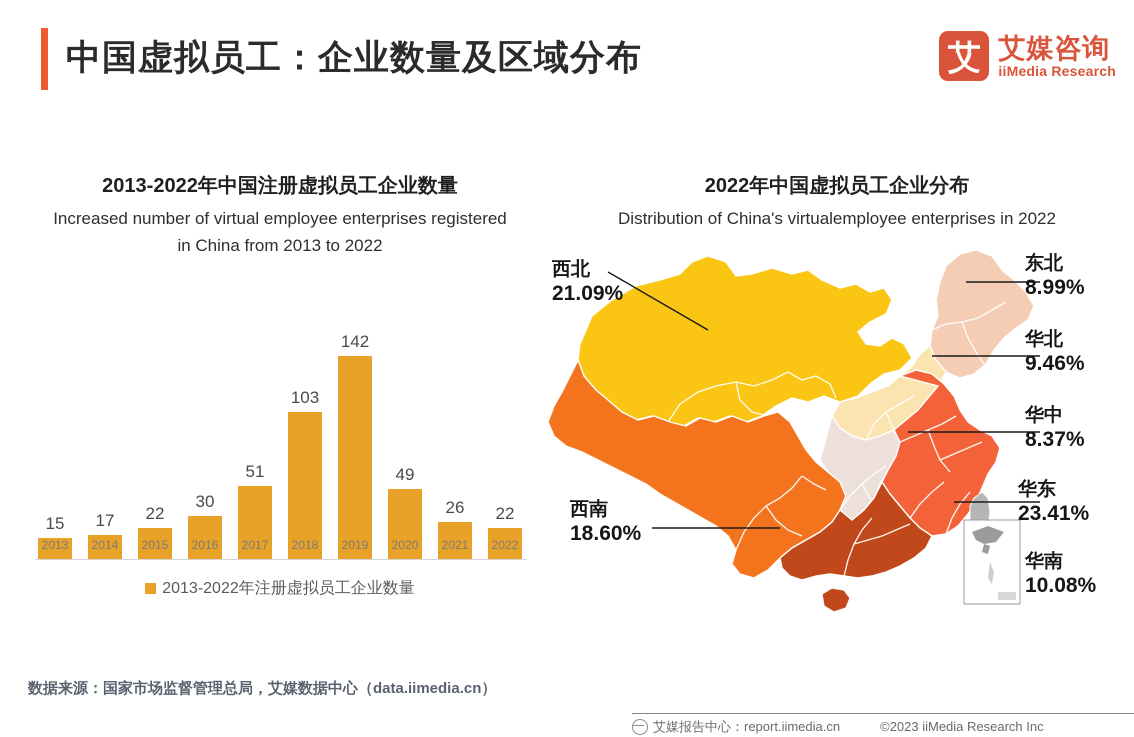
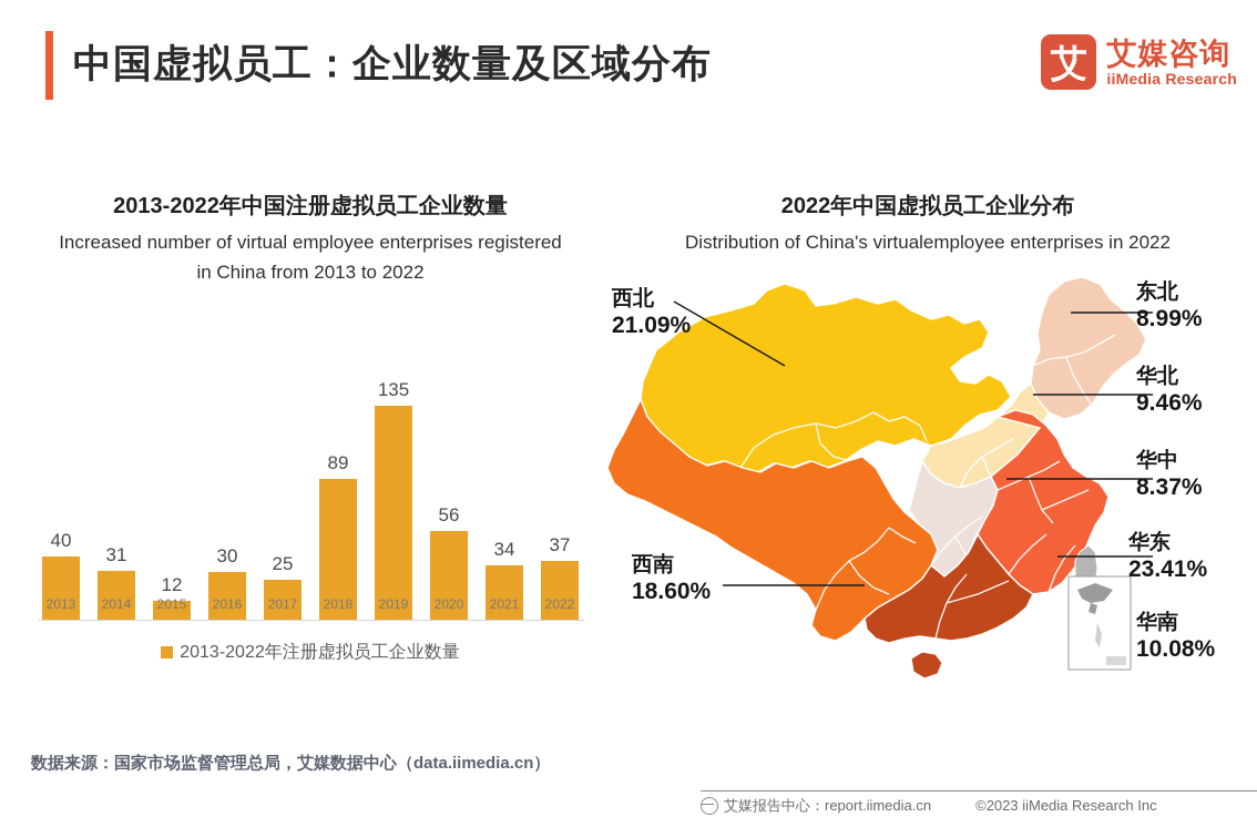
2013: 15 -> 40
2014: 17 -> 31
2015: 22 -> 12
2017: 51 -> 25
2018: 103 -> 89
2019: 142 -> 135
2020: 49 -> 56
2021: 26 -> 34
2022: 22 -> 37
